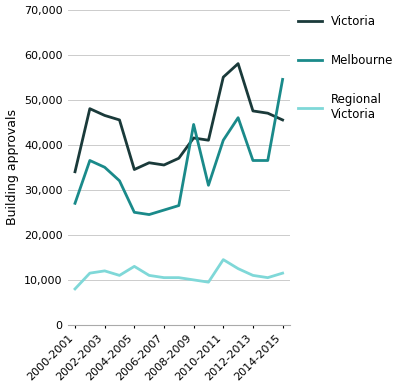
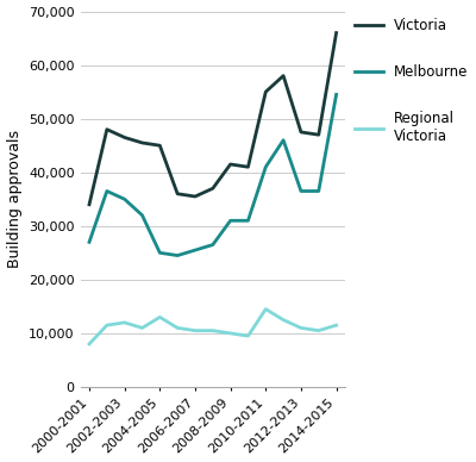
Victoria/2004-2005: 34,500 -> 45,000
Melbourne/2008-2009: 44,500 -> 31,000
Victoria/2014-2015: 45,500 -> 66,000
